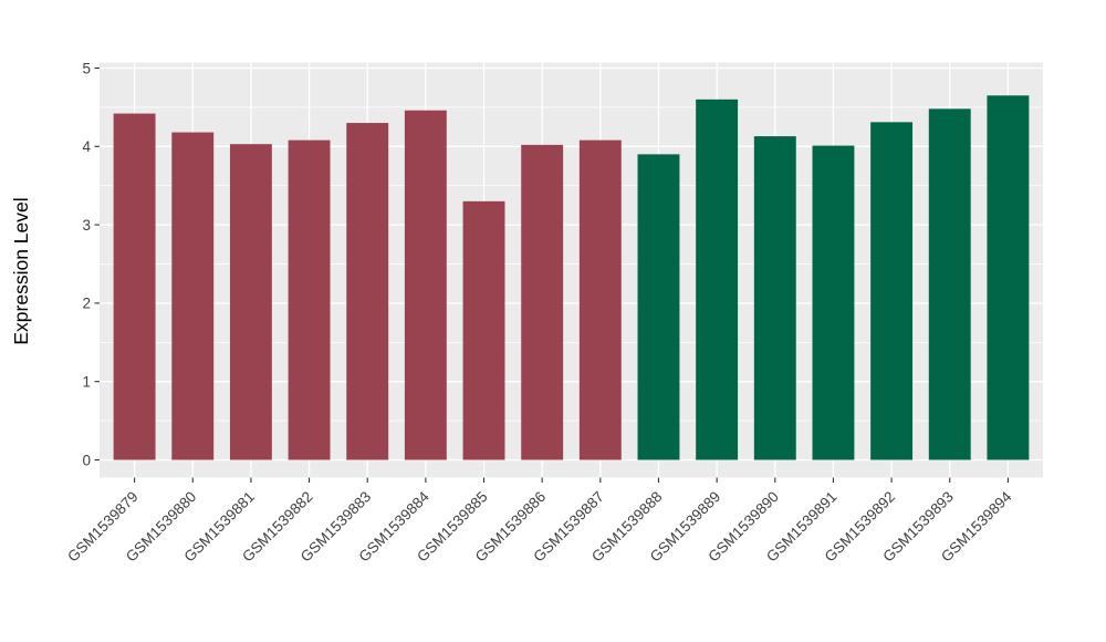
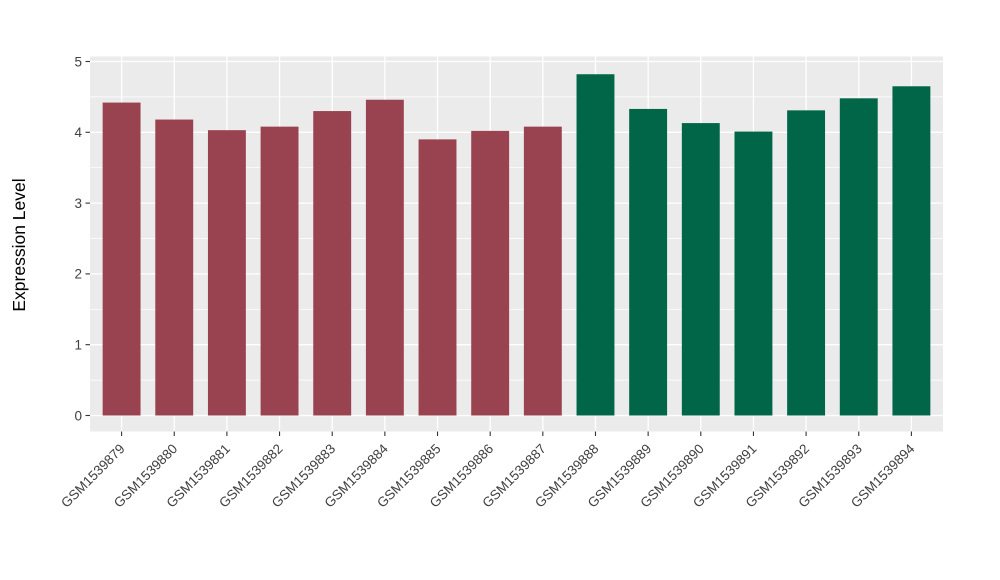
GSM1539885: 3.3 -> 3.9
GSM1539888: 3.9 -> 4.8
GSM1539889: 4.6 -> 4.3
